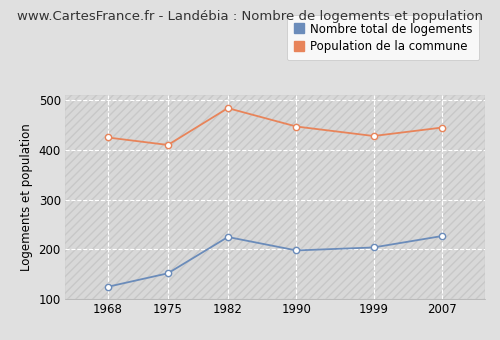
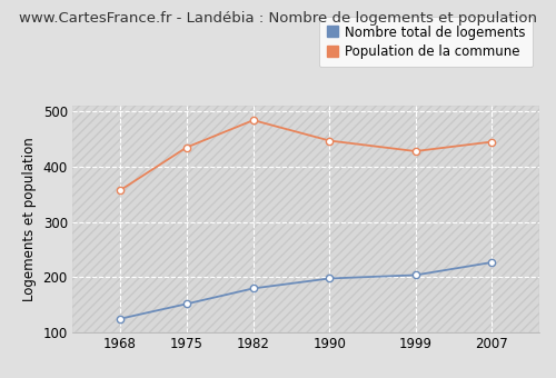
Population de la commune/1968: 425 -> 357
Population de la commune/1975: 410 -> 435
Nombre total de logements/1982: 225 -> 180
